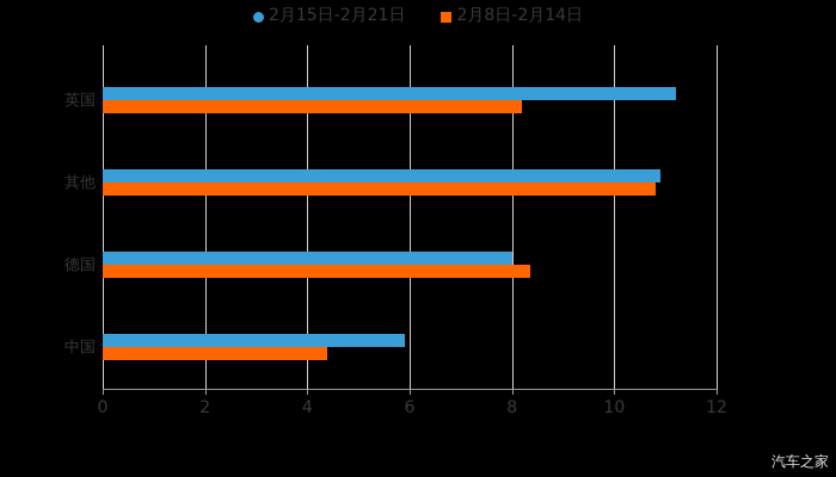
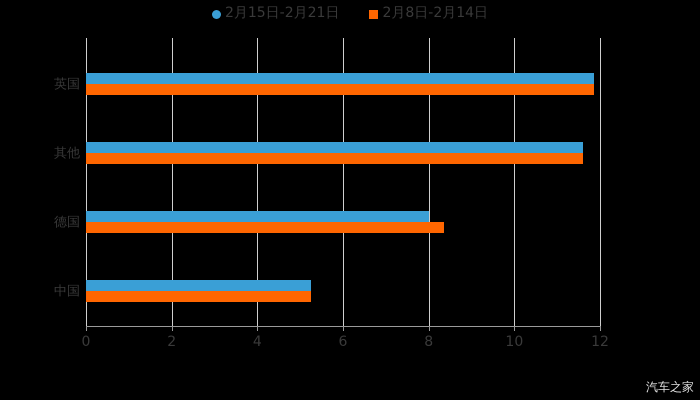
2月15日-2月21日/英国: 11.2 -> 11.8
2月8日-2月14日/英国: 8.2 -> 11.8
2月15日-2月21日/其他: 10.9 -> 11.6
2月8日-2月14日/其他: 10.8 -> 11.6
2月15日-2月21日/中国: 5.9 -> 5.2
2月8日-2月14日/中国: 4.4 -> 5.2
